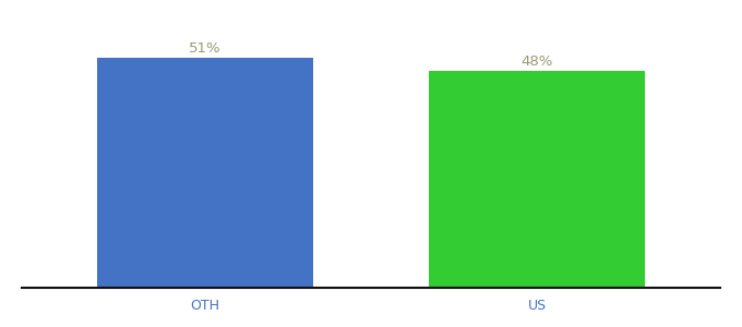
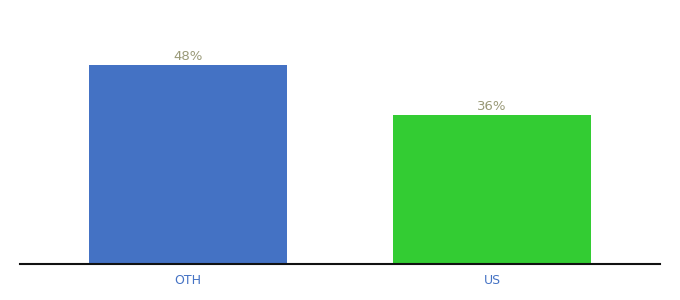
OTH: 51% -> 48%
US: 48% -> 36%
